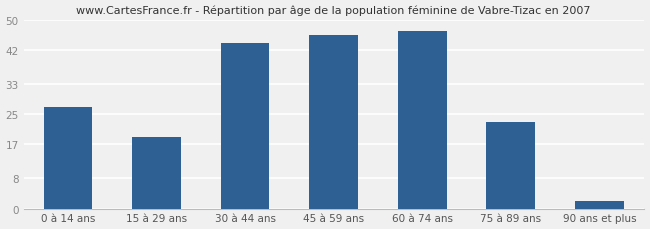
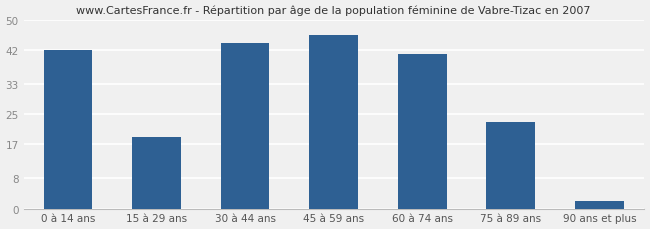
0 à 14 ans: 27 -> 42
60 à 74 ans: 47 -> 41
